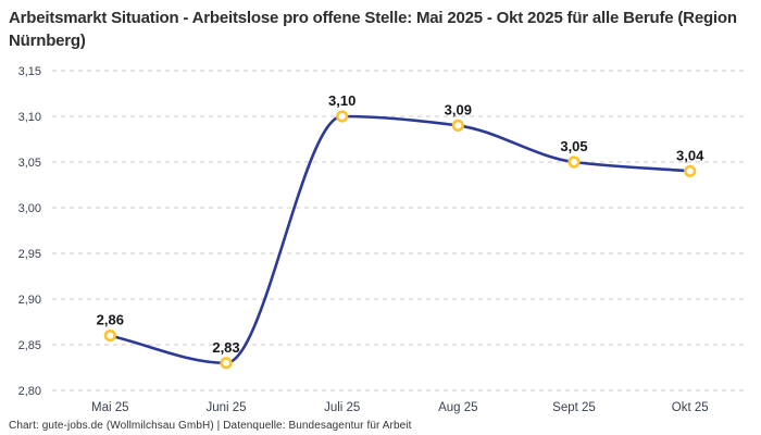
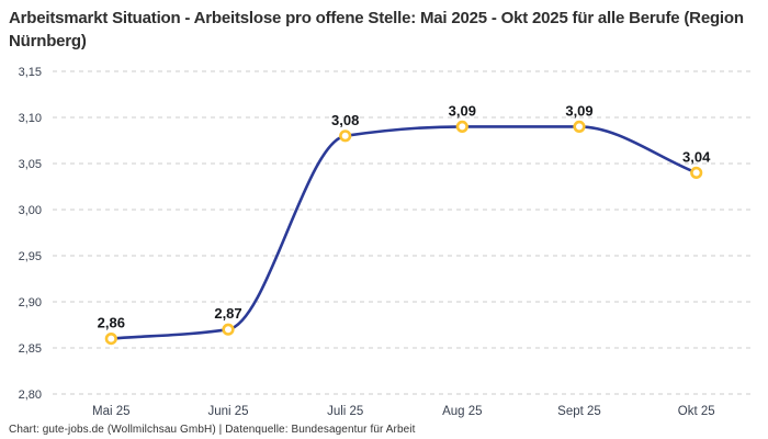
Juni 25: 2,83 -> 2,87
Juli 25: 3,10 -> 3,08
Sept 25: 3,05 -> 3,09
